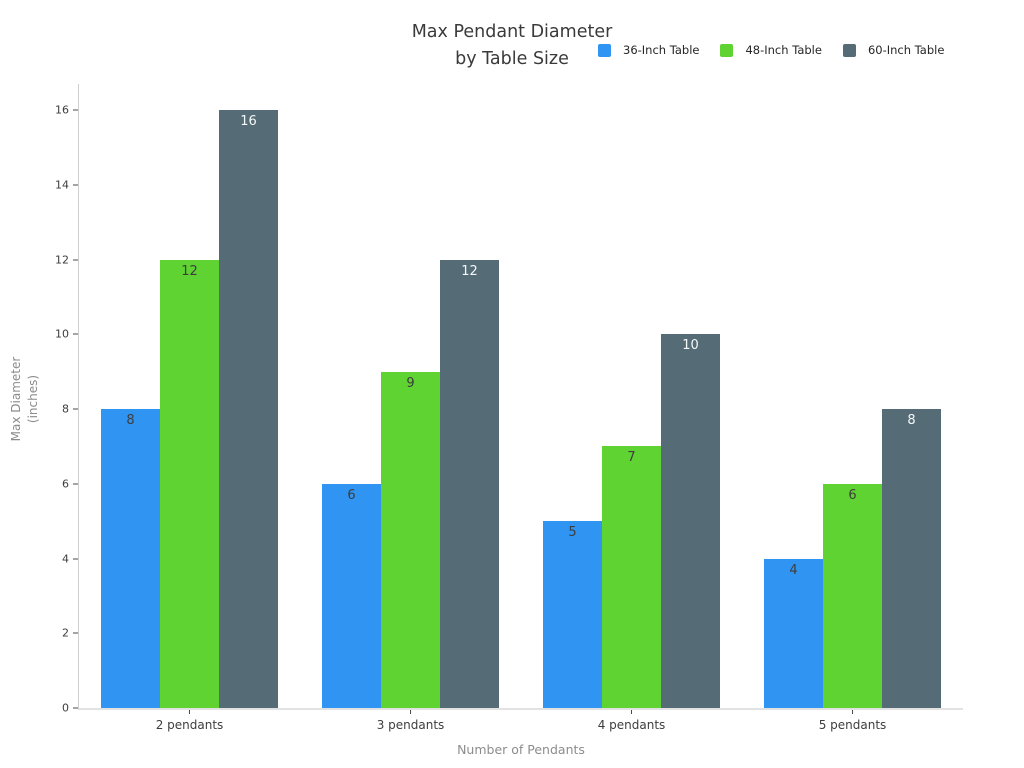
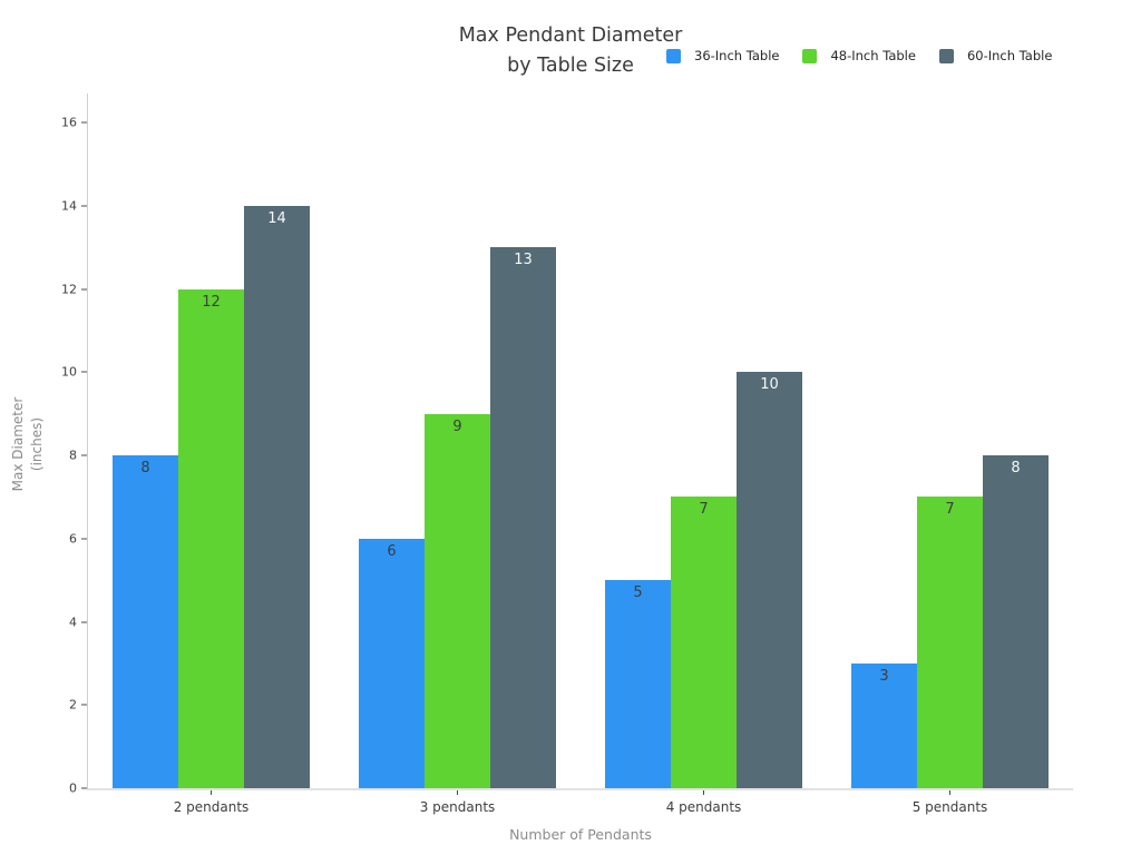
60-Inch Table/2 pendants: 16 -> 14
60-Inch Table/3 pendants: 12 -> 13
36-Inch Table/5 pendants: 4 -> 3
48-Inch Table/5 pendants: 6 -> 7
